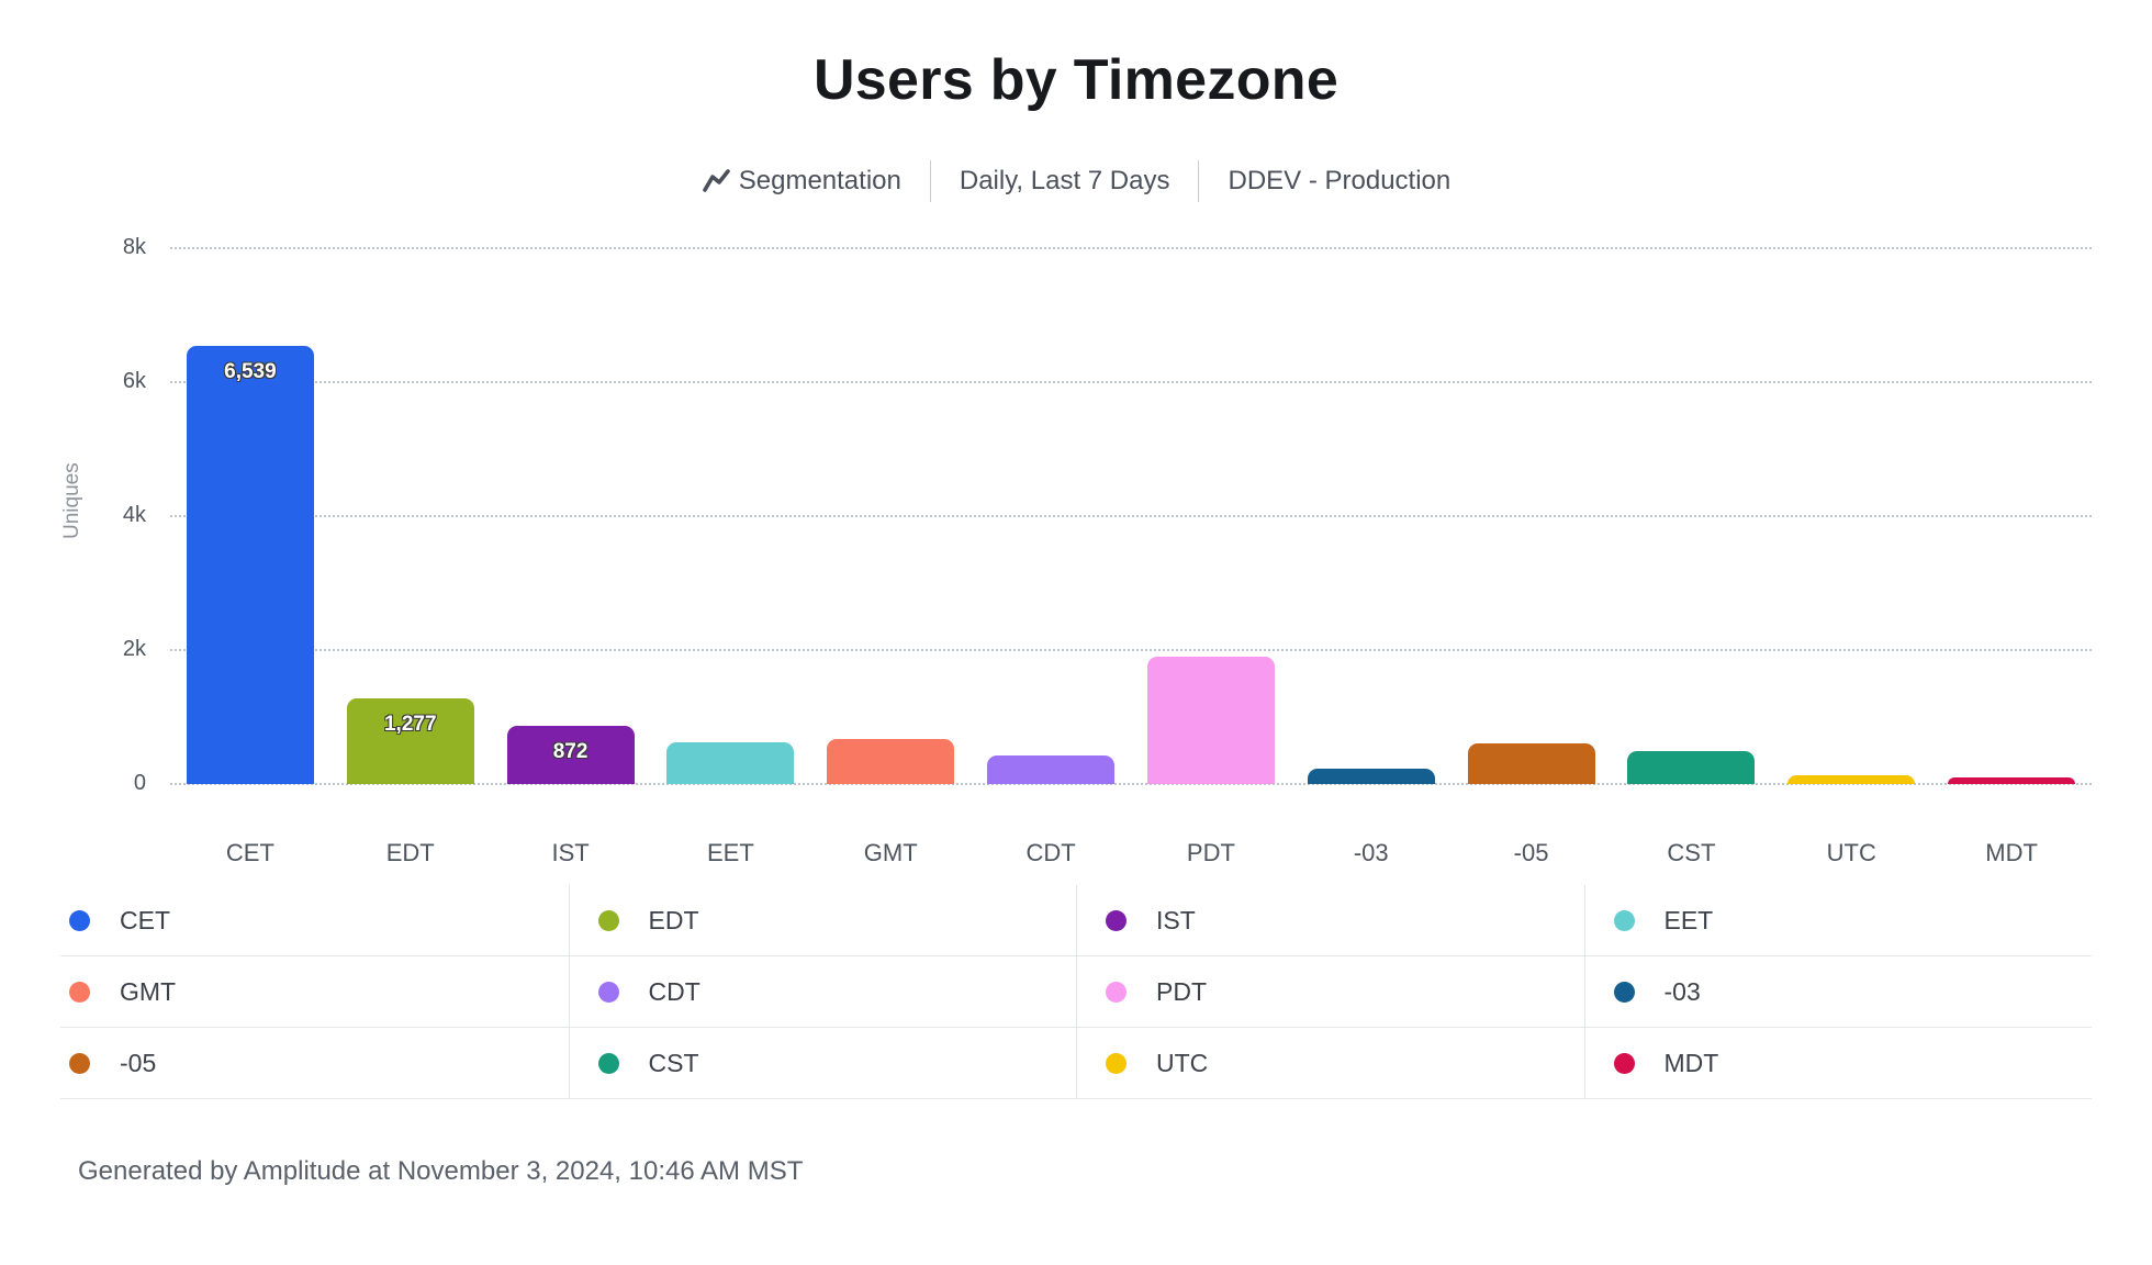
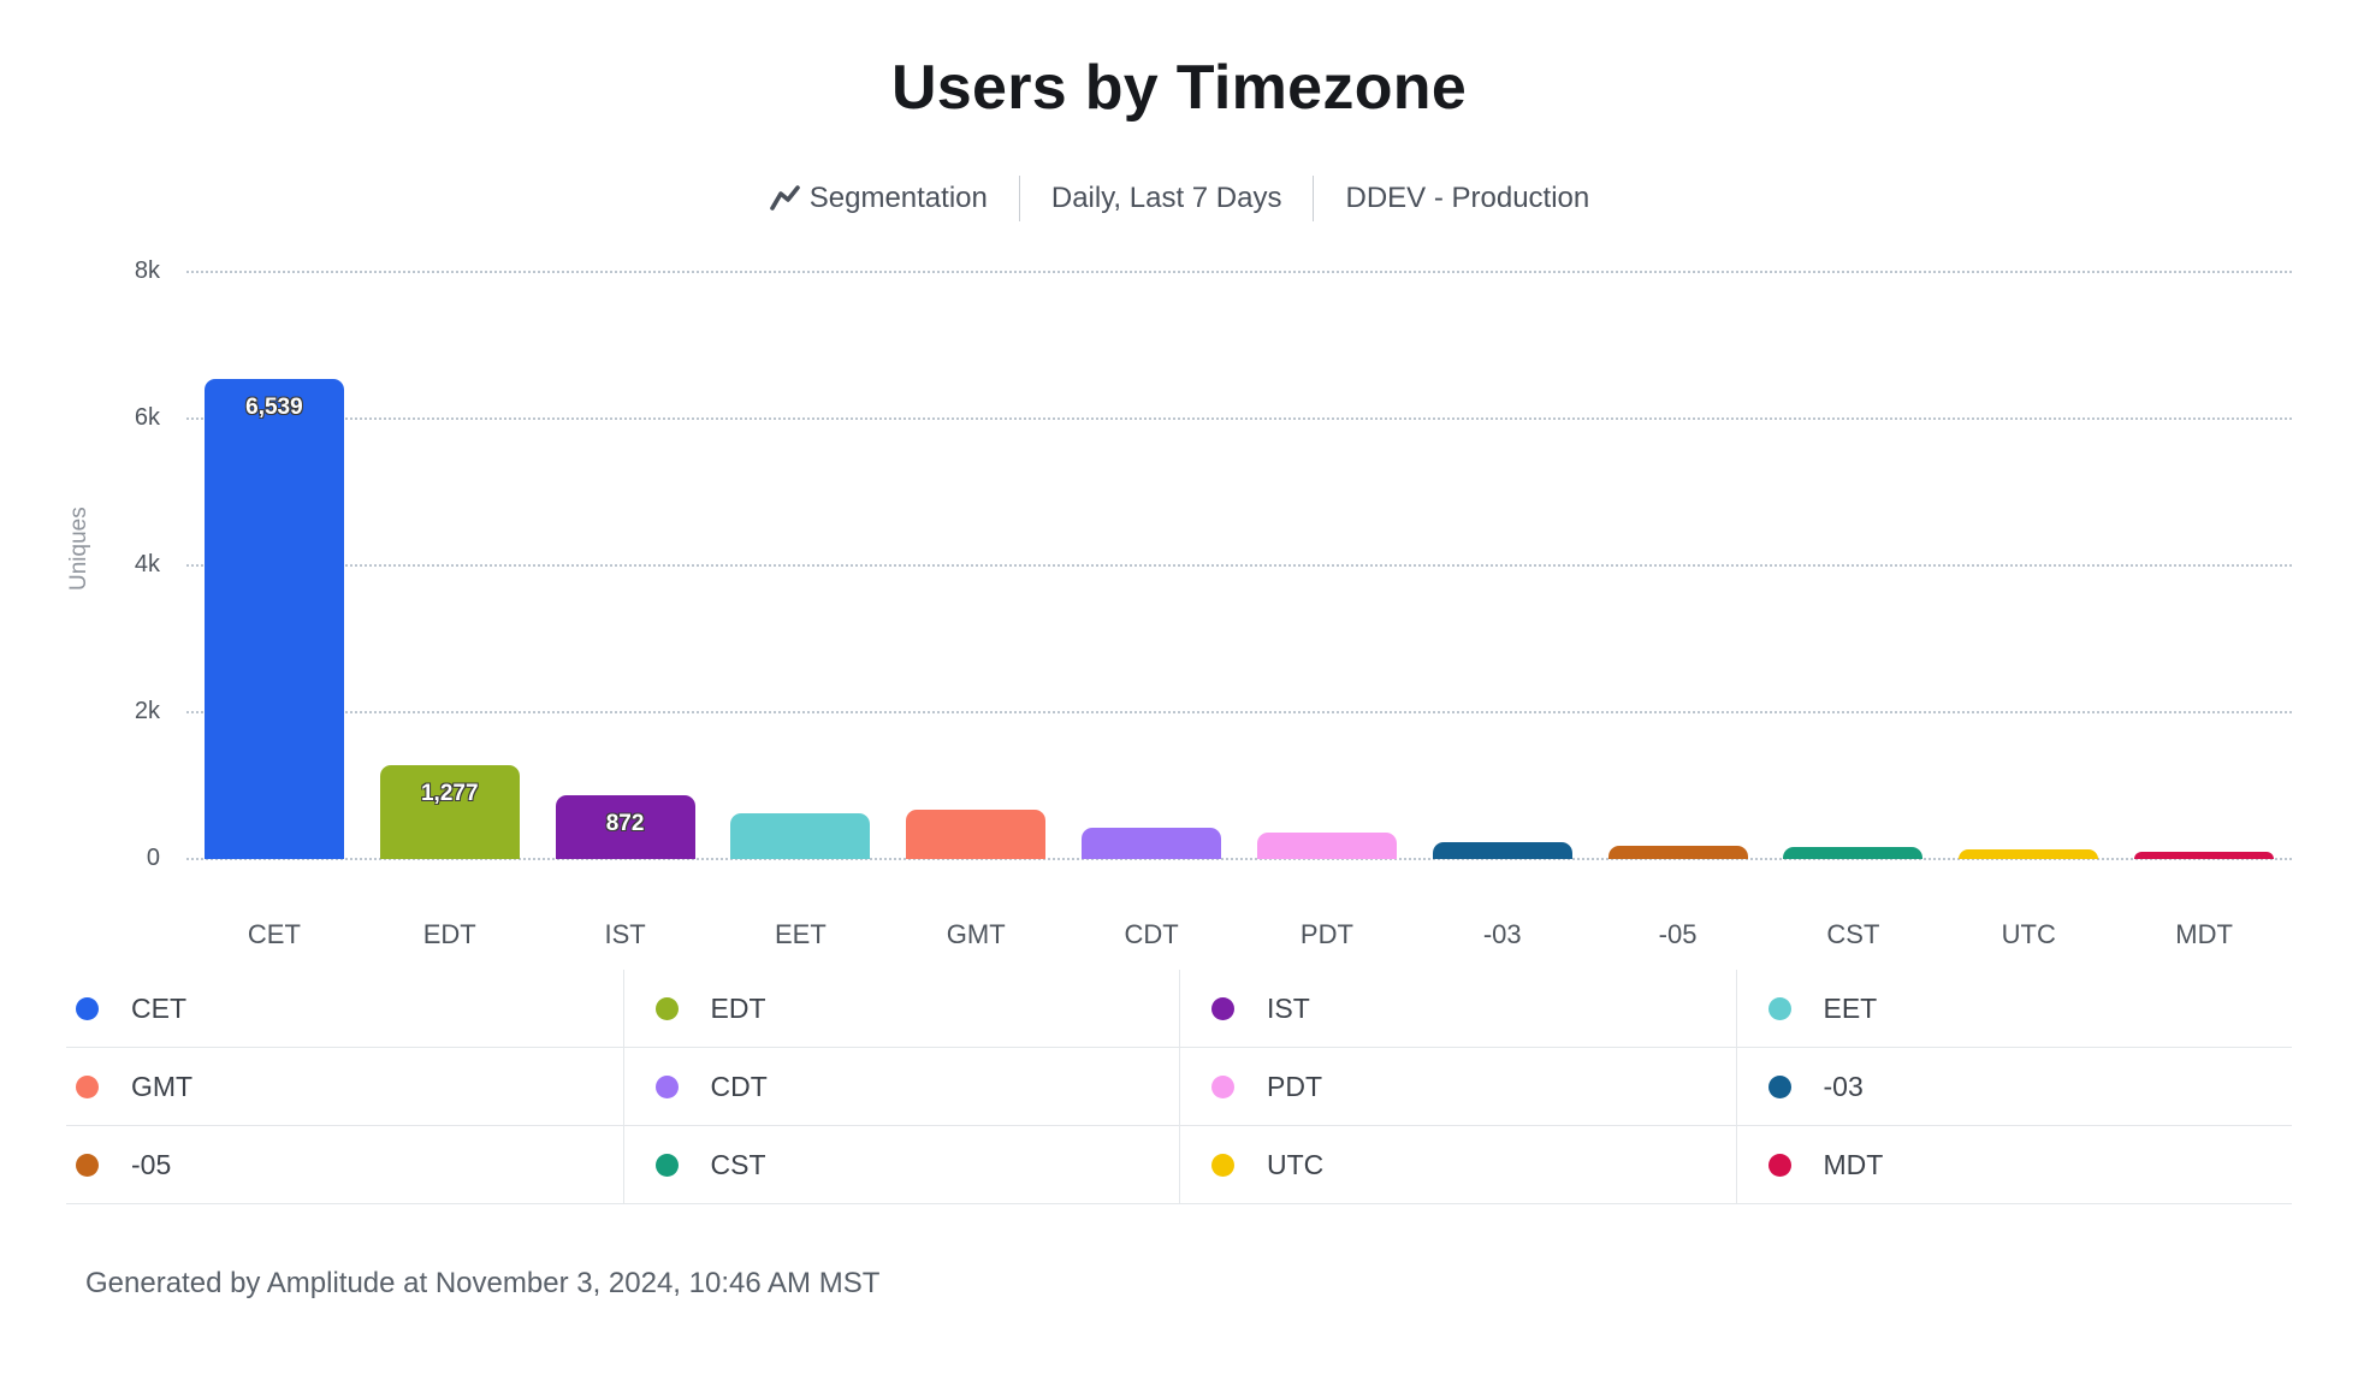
PDT: 1.9k -> 0.4k
-05: 0.6k -> 0.2k
CST: 0.5k -> 0.2k
